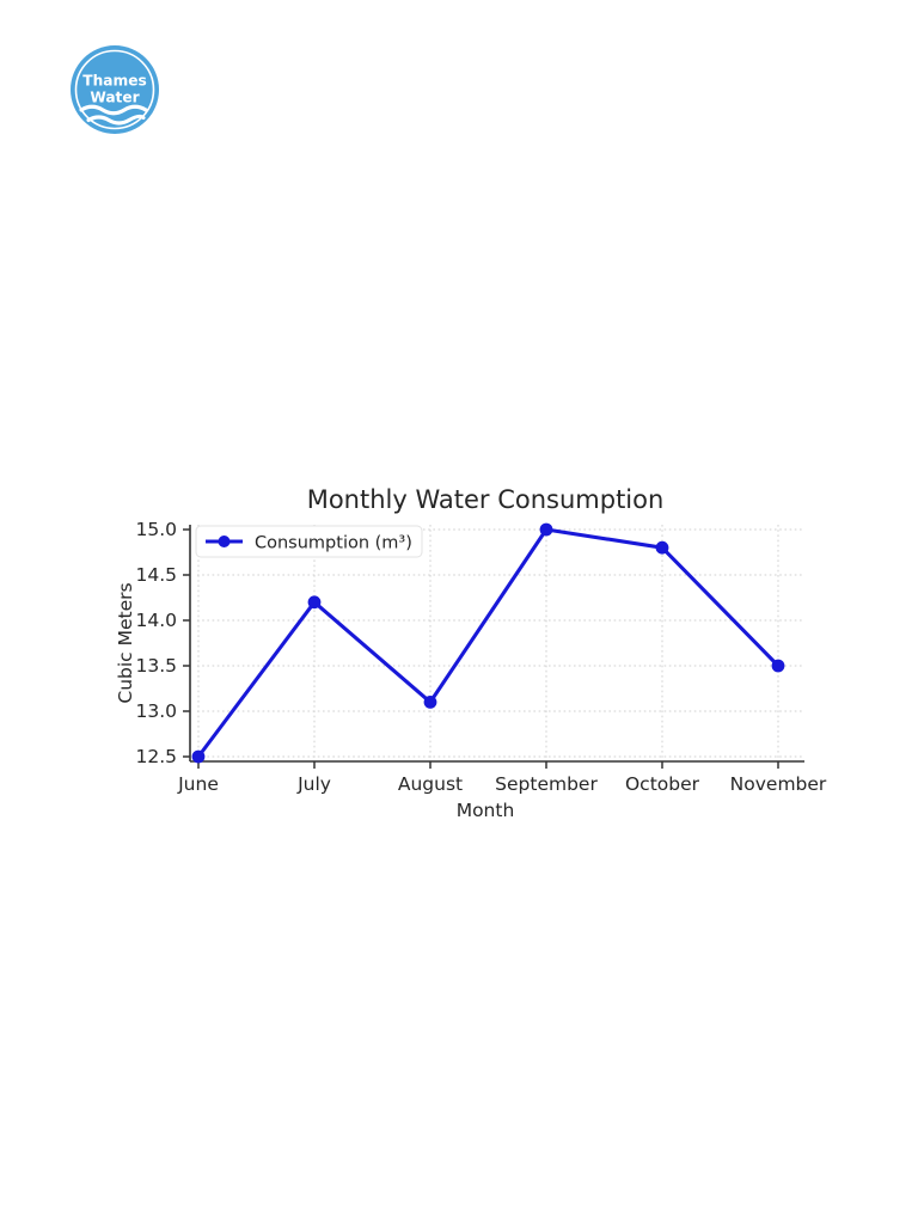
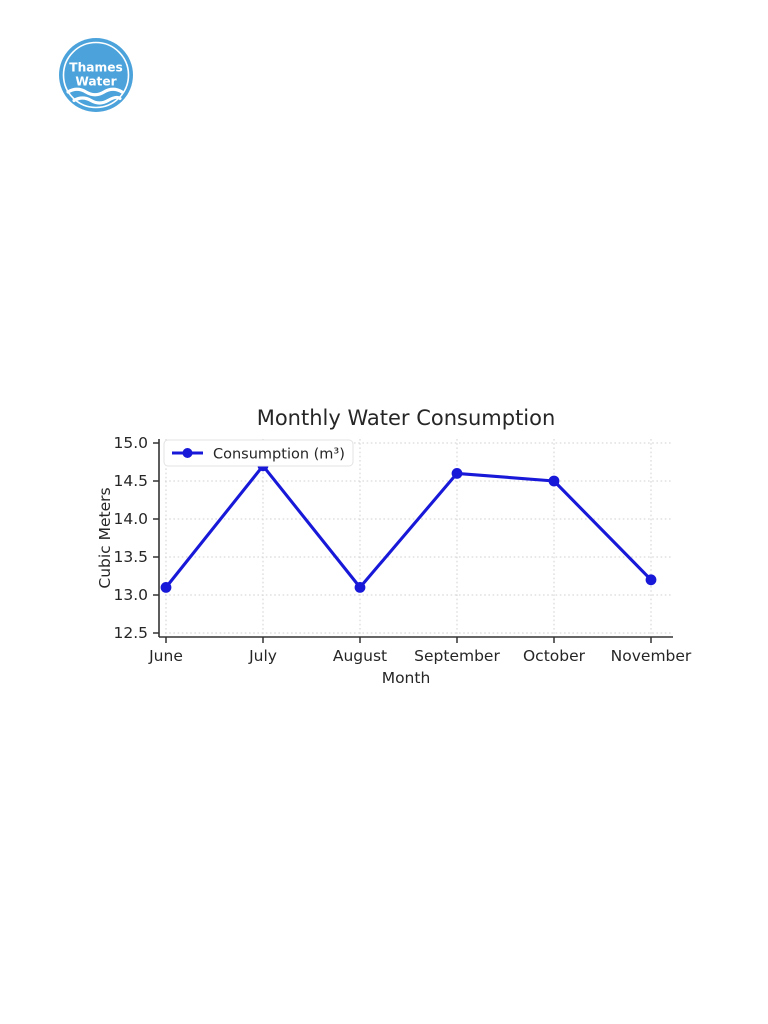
June: 12.5 -> 13.1
July: 14.2 -> 14.7
September: 15.0 -> 14.6
October: 14.8 -> 14.5
November: 13.5 -> 13.2
